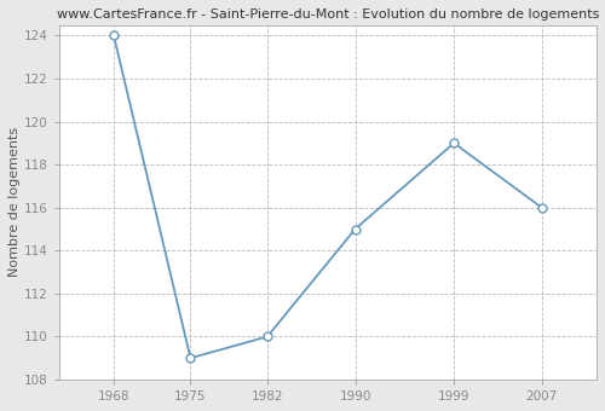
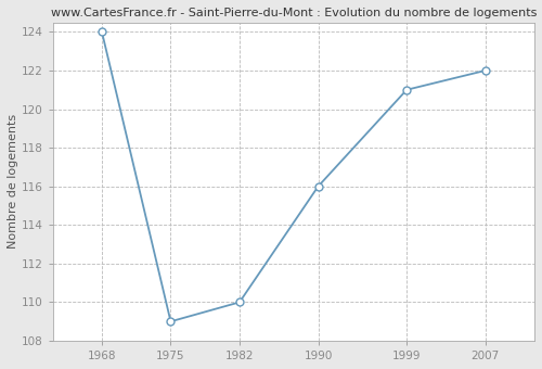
1990: 115 -> 116
1999: 119 -> 121
2007: 116 -> 122
